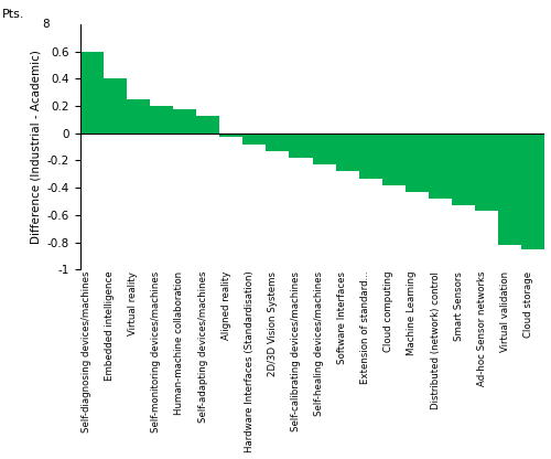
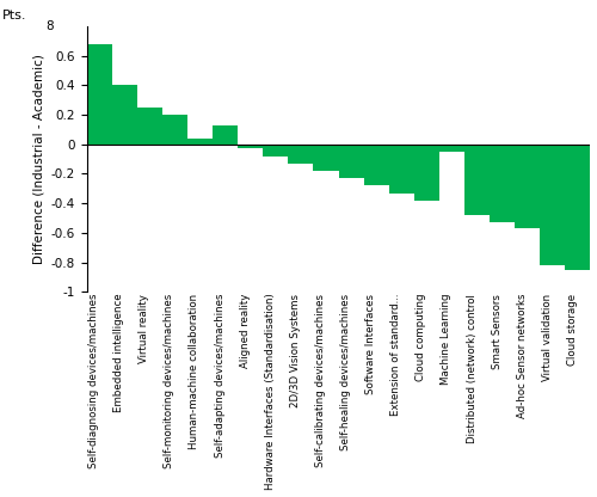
Self-diagnosing devices/machines: 0.60 -> 0.68
Human-machine collaboration: 0.18 -> 0.04
Machine Learning: -0.43 -> -0.05
